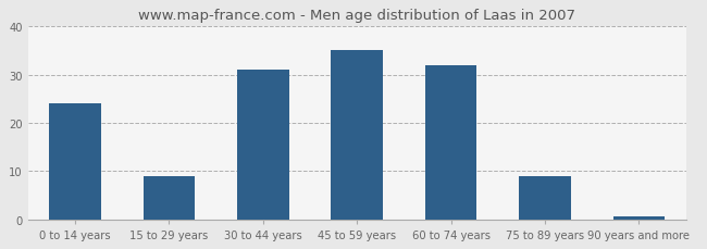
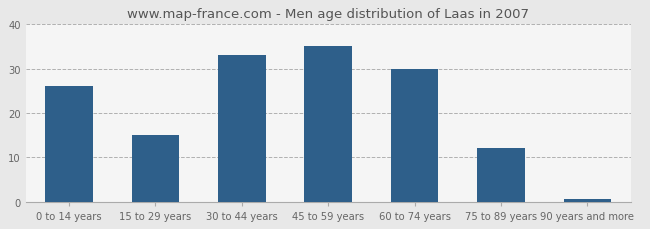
0 to 14 years: 24.0 -> 26.0
15 to 29 years: 9.0 -> 15.0
30 to 44 years: 31.0 -> 33.0
60 to 74 years: 32.0 -> 30.0
75 to 89 years: 9.0 -> 12.0
